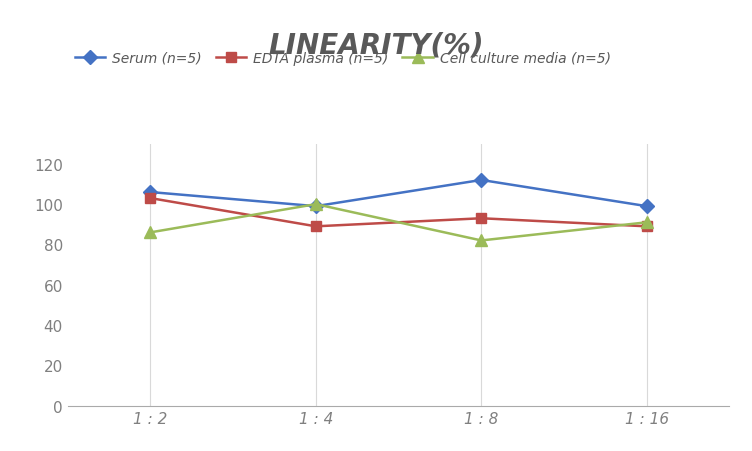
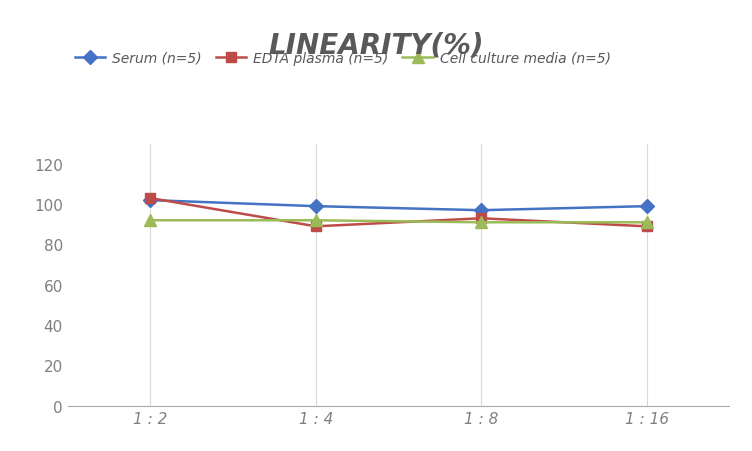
Serum (n=5)/1 : 2: 106 -> 102
Cell culture media (n=5)/1 : 2: 86 -> 92
Cell culture media (n=5)/1 : 4: 100 -> 92
Serum (n=5)/1 : 8: 112 -> 97
Cell culture media (n=5)/1 : 8: 82 -> 91
